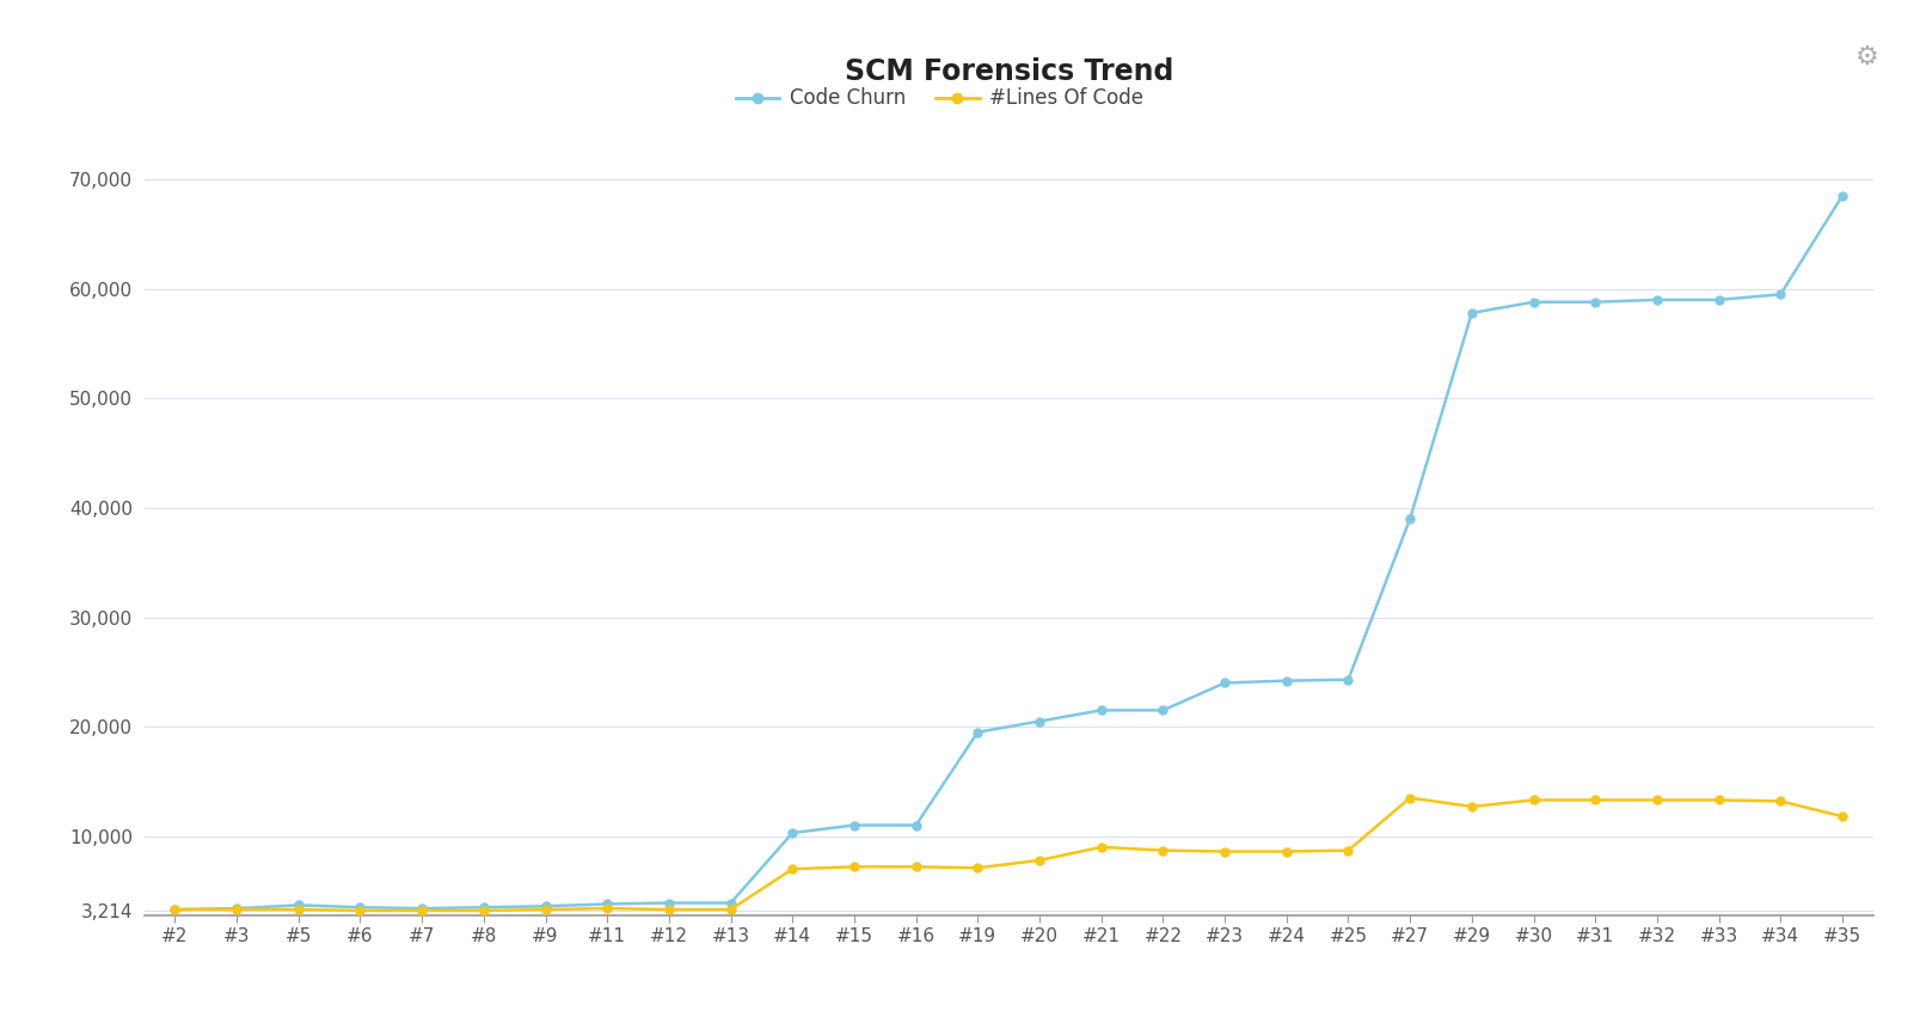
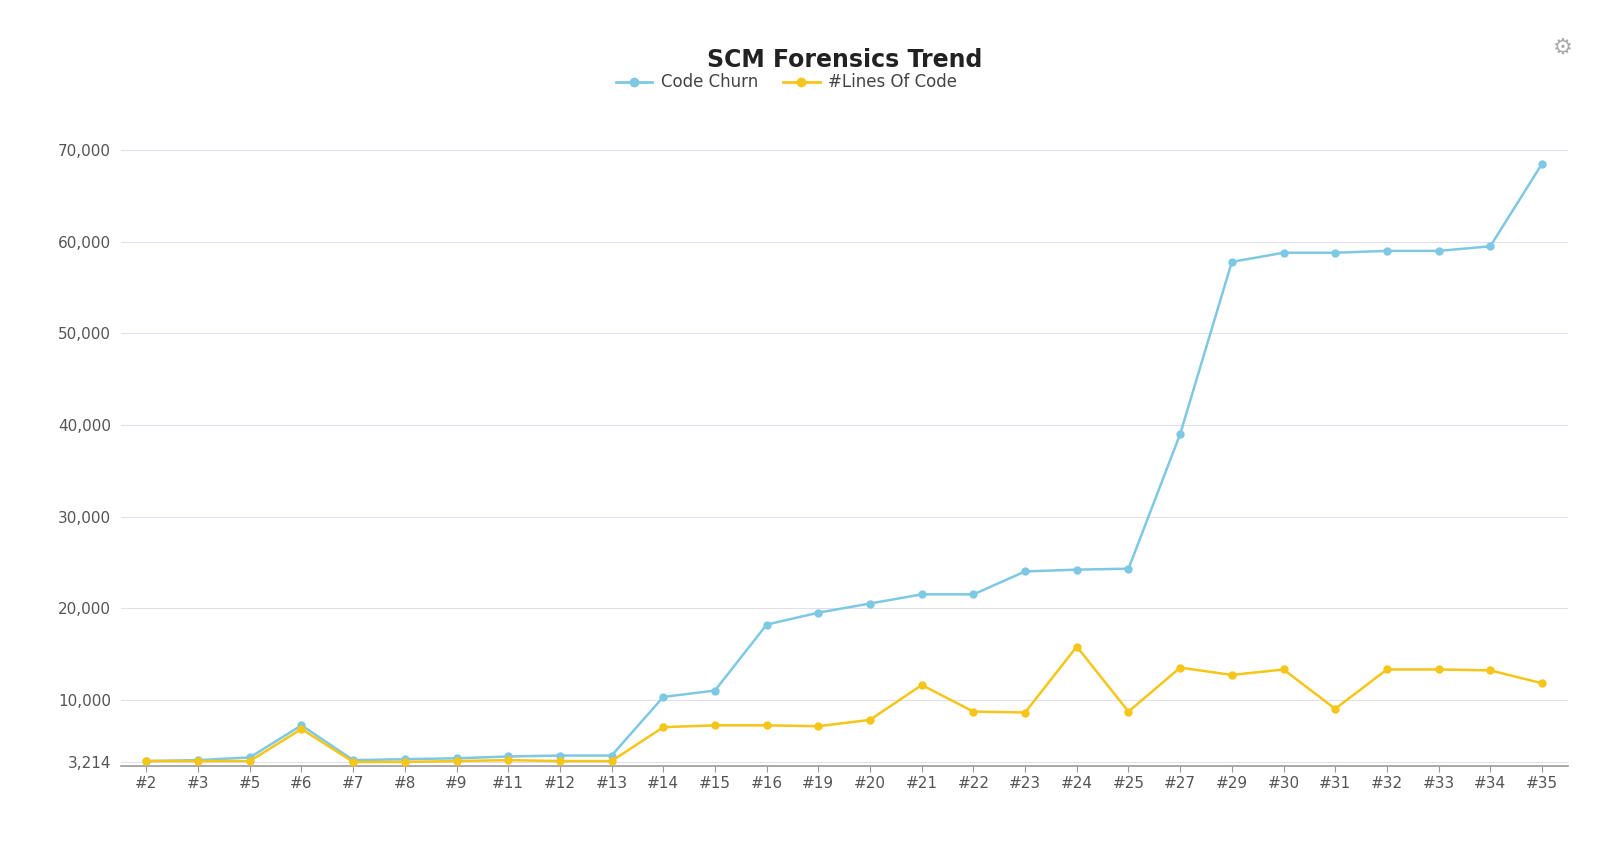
Code Churn/#6: 3,500 -> 7,200
#Lines Of Code/#6: 3,200 -> 6,800
Code Churn/#16: 11,000 -> 18,200
#Lines Of Code/#21: 9,000 -> 11,600
#Lines Of Code/#24: 8,600 -> 15,800
#Lines Of Code/#31: 13,300 -> 9,000
